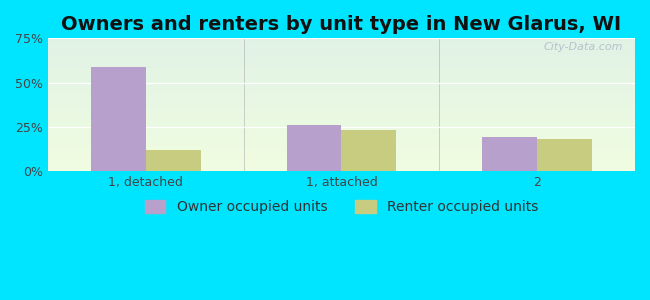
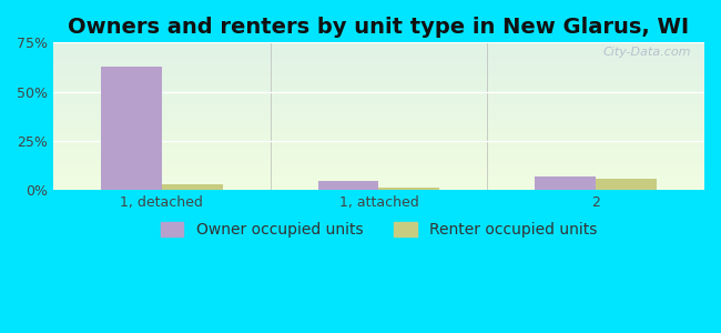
Owner occupied units/1, detached: 59% -> 63%
Renter occupied units/1, detached: 12% -> 3%
Owner occupied units/1, attached: 26% -> 4%
Renter occupied units/1, attached: 23% -> 1%
Owner occupied units/2: 19% -> 6%
Renter occupied units/2: 18% -> 6%
